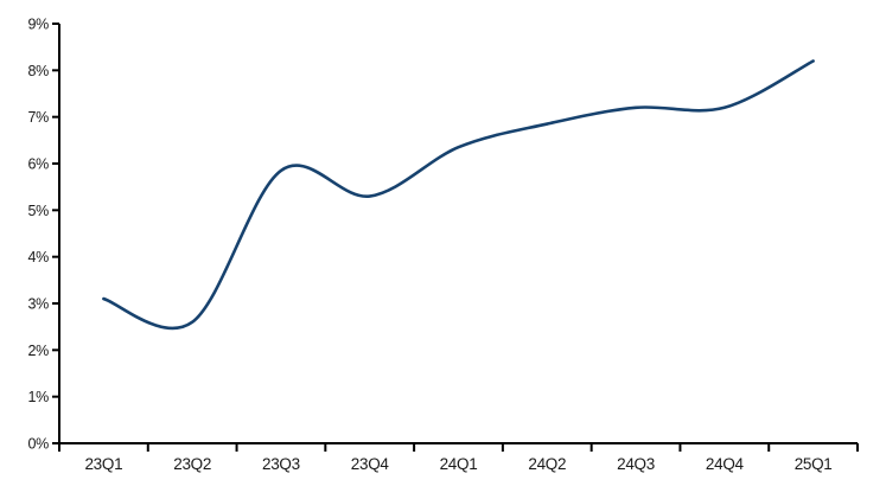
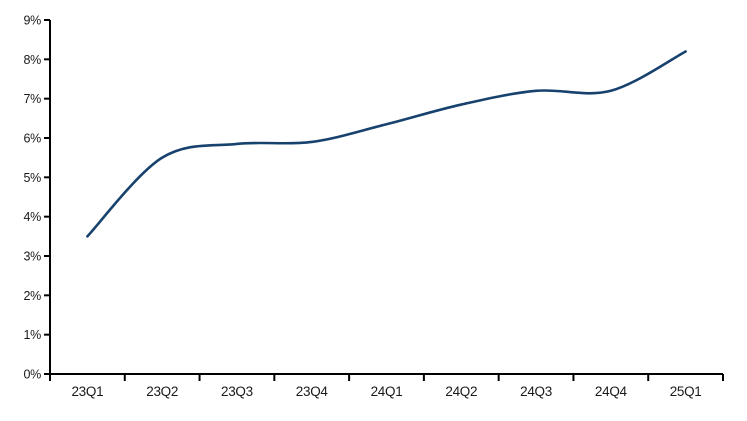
23Q1: 3.1% -> 3.5%
23Q2: 2.6% -> 5.5%
23Q4: 5.3% -> 5.9%
